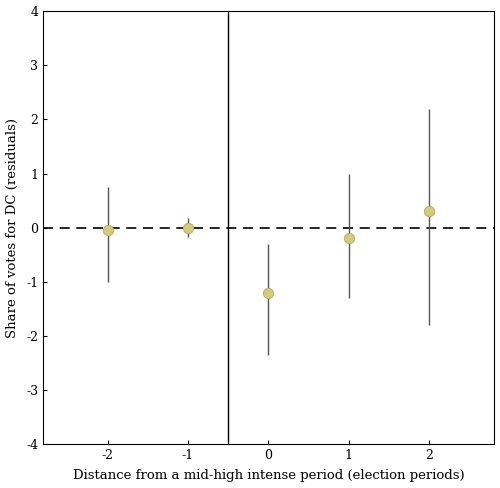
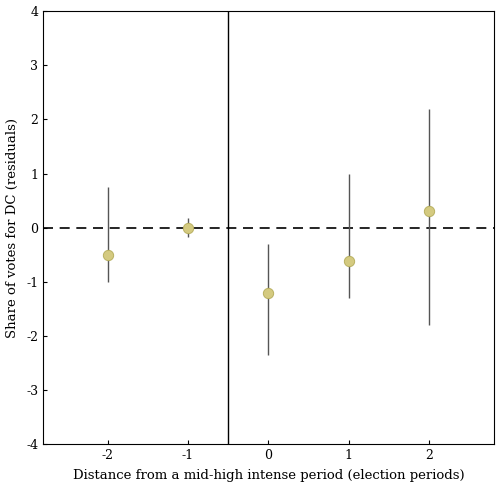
-2: -0.05 -> -0.50
1: -0.20 -> -0.62
